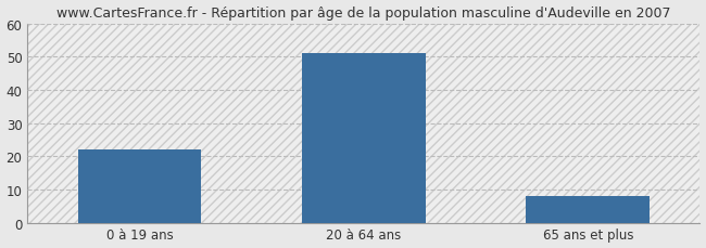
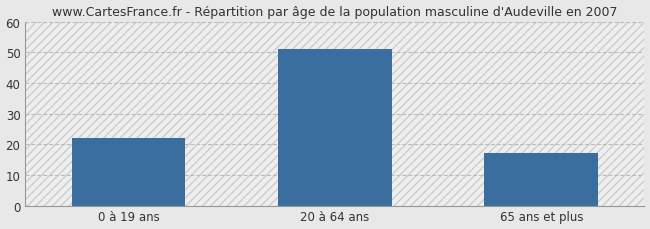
65 ans et plus: 8 -> 17
